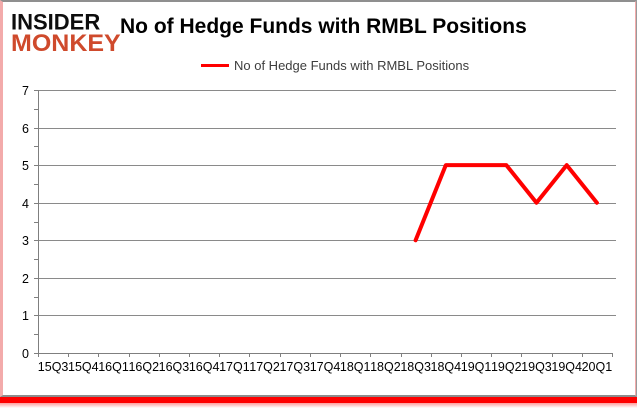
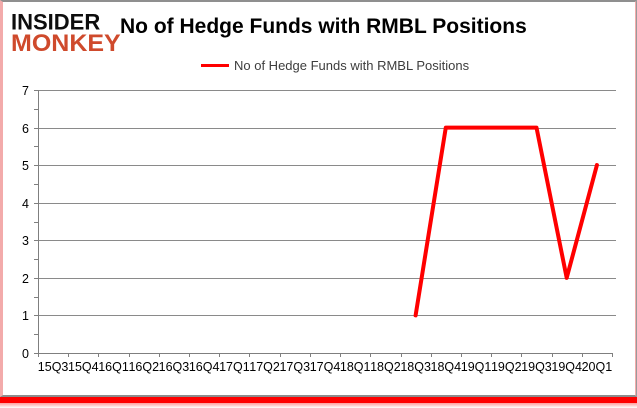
18Q3: 3 -> 1
18Q4: 5 -> 6
19Q1: 5 -> 6
19Q2: 5 -> 6
19Q3: 4 -> 6
19Q4: 5 -> 2
20Q1: 4 -> 5
